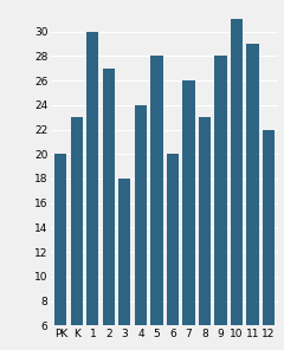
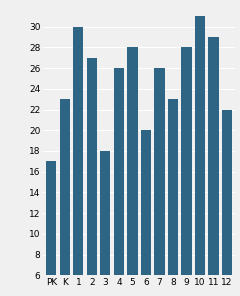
PK: 20 -> 17
4: 24 -> 26
